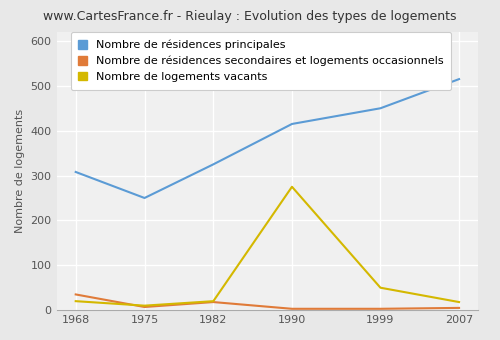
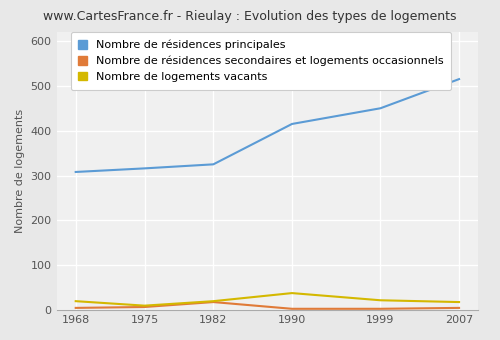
Nombre de résidences secondaires et logements occasionnels/1968: 35 -> 5
Nombre de résidences principales/1975: 250 -> 316
Nombre de logements vacants/1990: 275 -> 38
Nombre de logements vacants/1999: 50 -> 22
